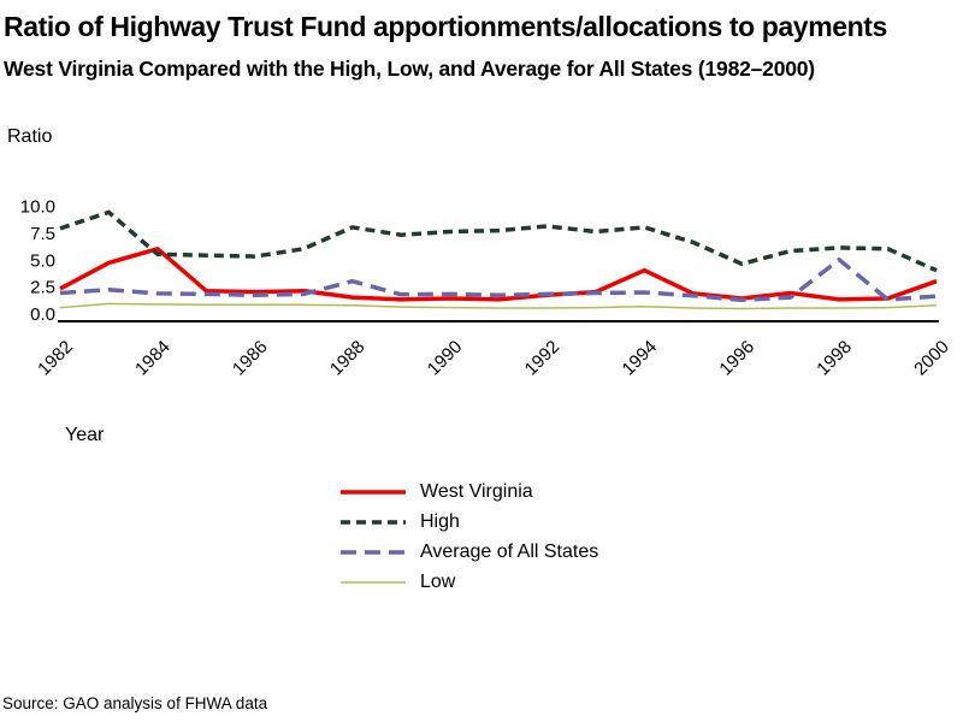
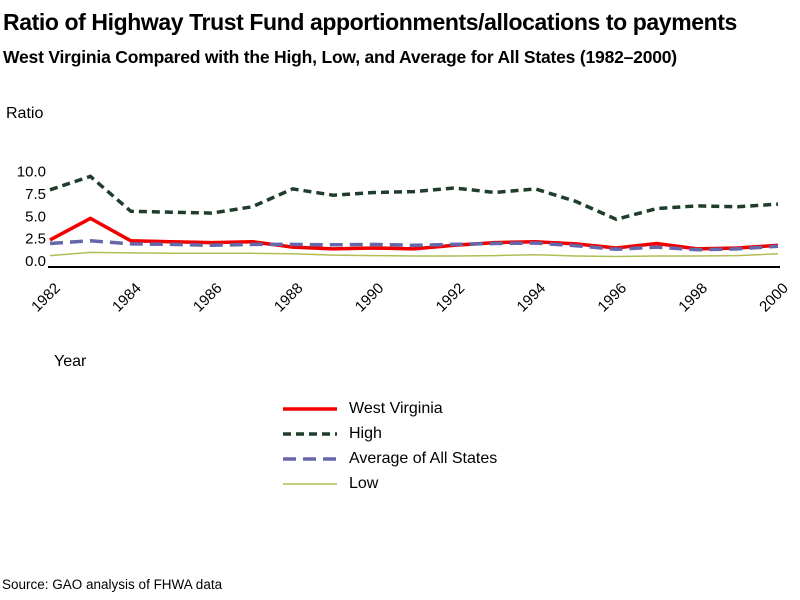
West Virginia/1984: 6 -> 2
Average of All States/1988: 3 -> 2
West Virginia/1994: 4 -> 2
Average of All States/1998: 5 -> 1
West Virginia/2000: 3 -> 2
High/2000: 4 -> 6
